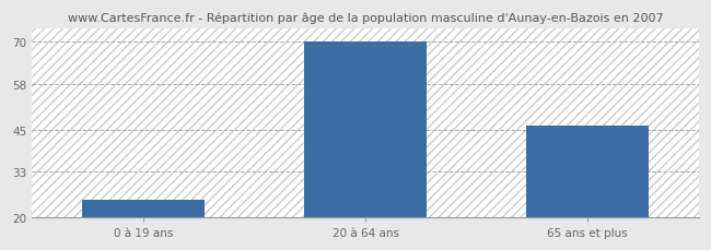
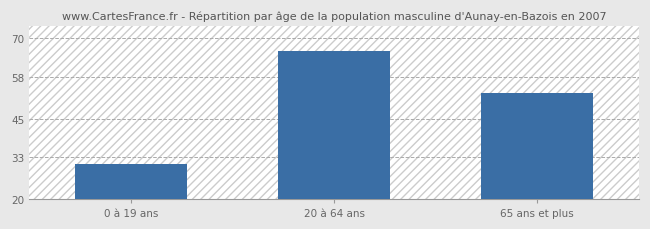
0 à 19 ans: 25 -> 31
20 à 64 ans: 70 -> 66
65 ans et plus: 46 -> 53
